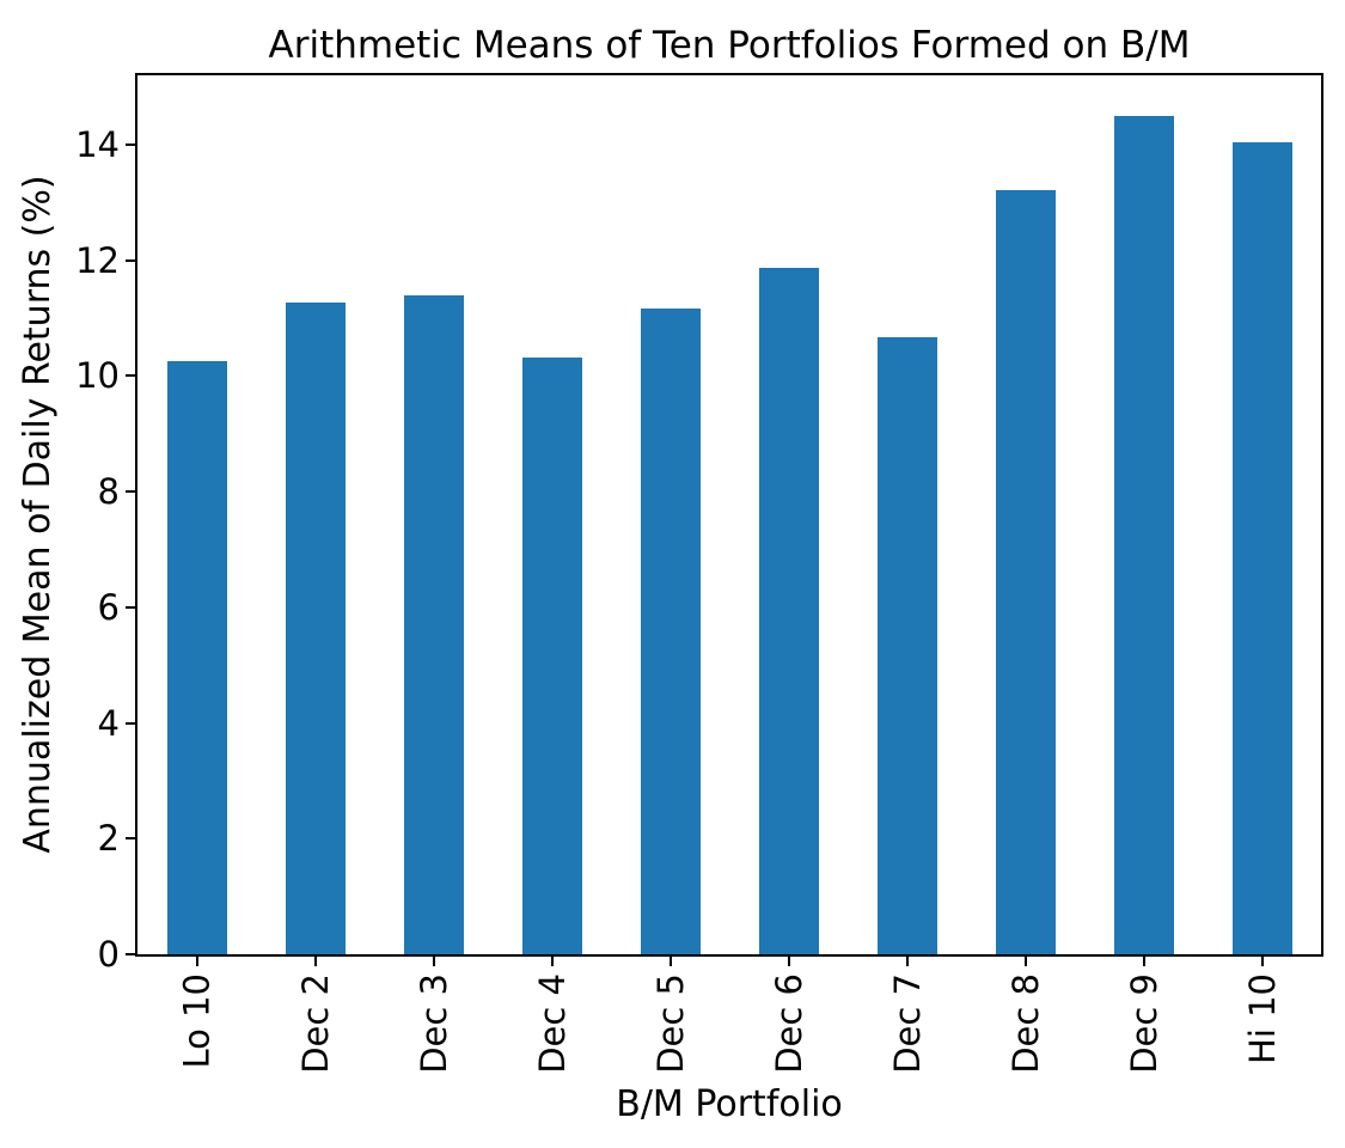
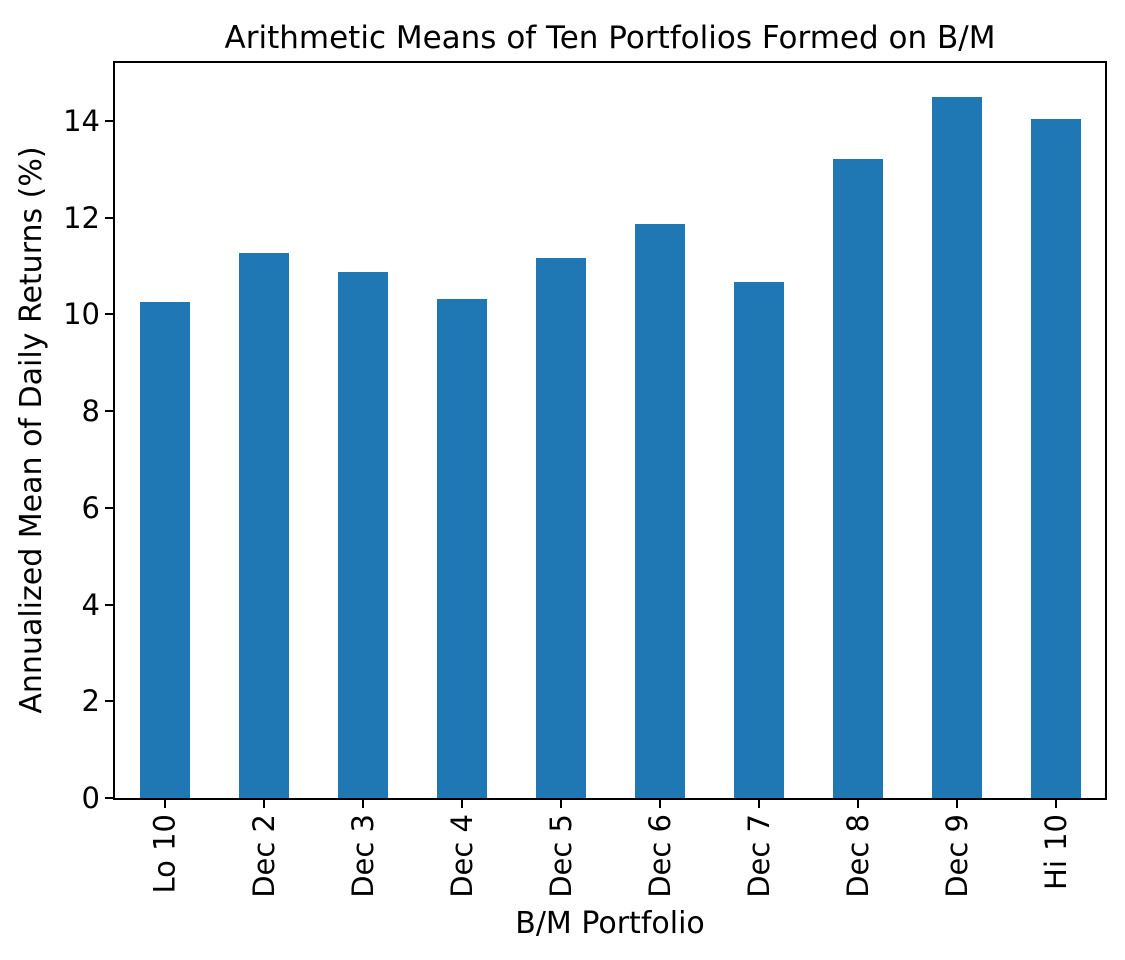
Dec 3: 11.4 -> 10.9
